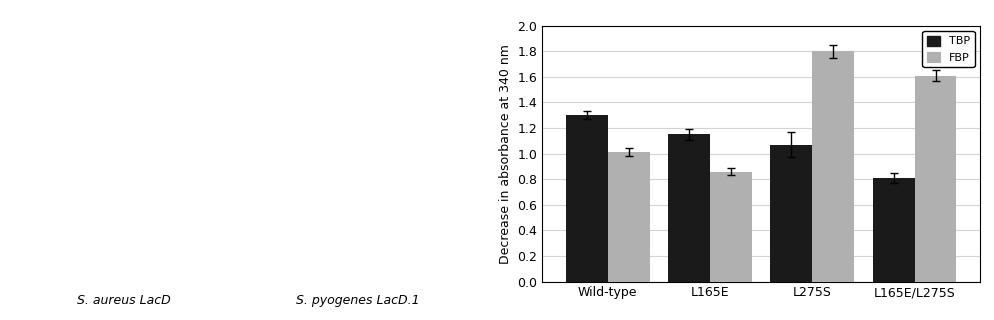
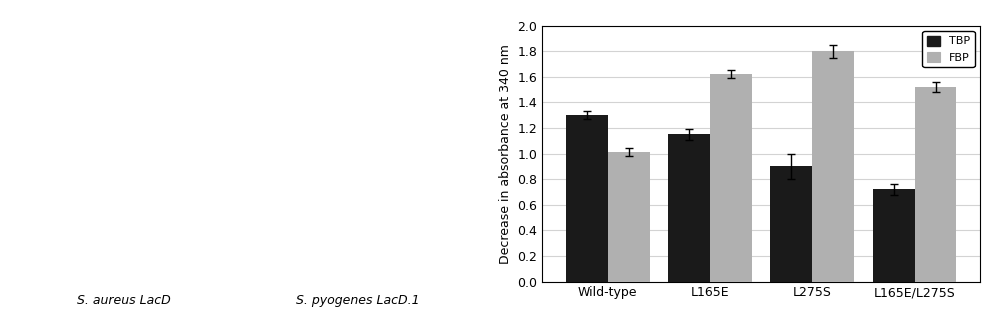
FBP/L165E: 0.86 -> 1.62
TBP/L275S: 1.07 -> 0.90
TBP/L165E/L275S: 0.81 -> 0.72
FBP/L165E/L275S: 1.61 -> 1.52
